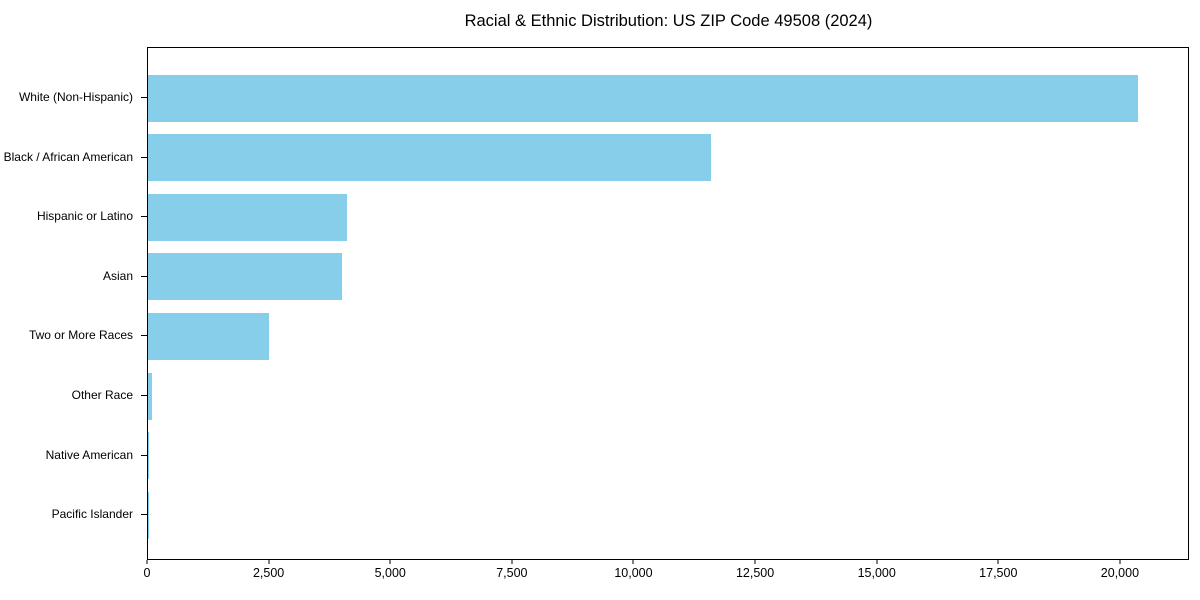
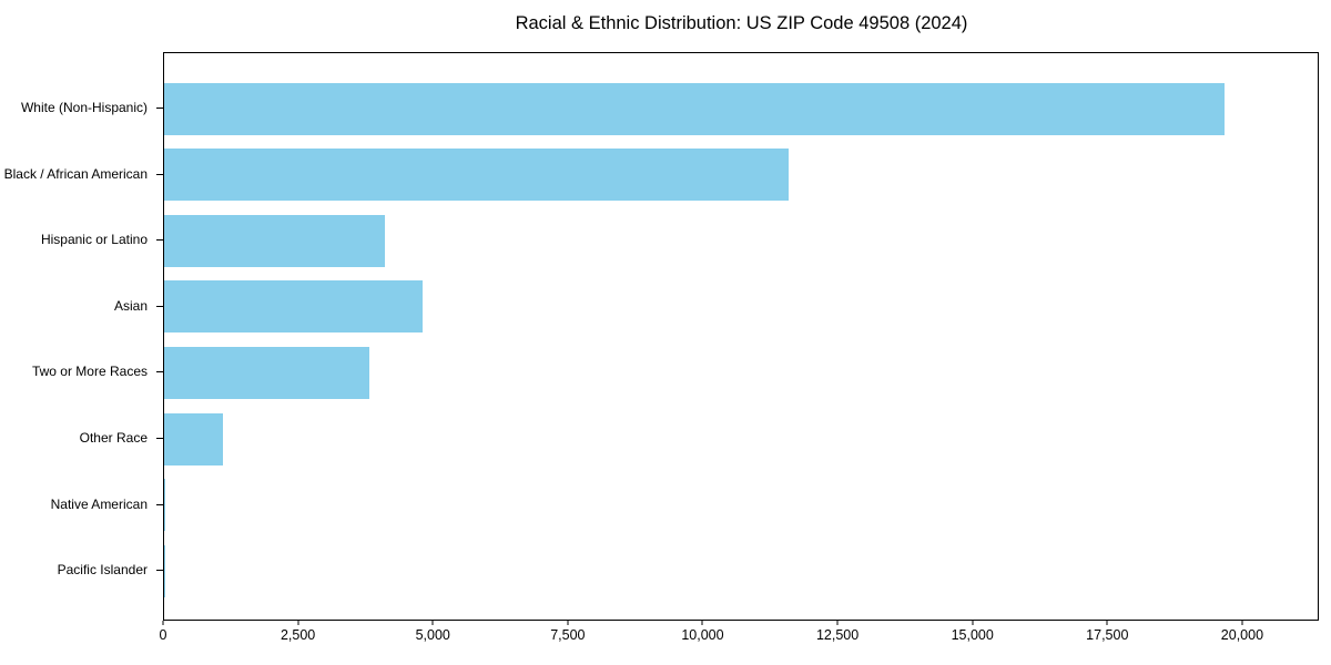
White (Non-Hispanic): 20400 -> 19700
Asian: 4000 -> 4800
Two or More Races: 2500 -> 3800
Other Race: 100 -> 1100
